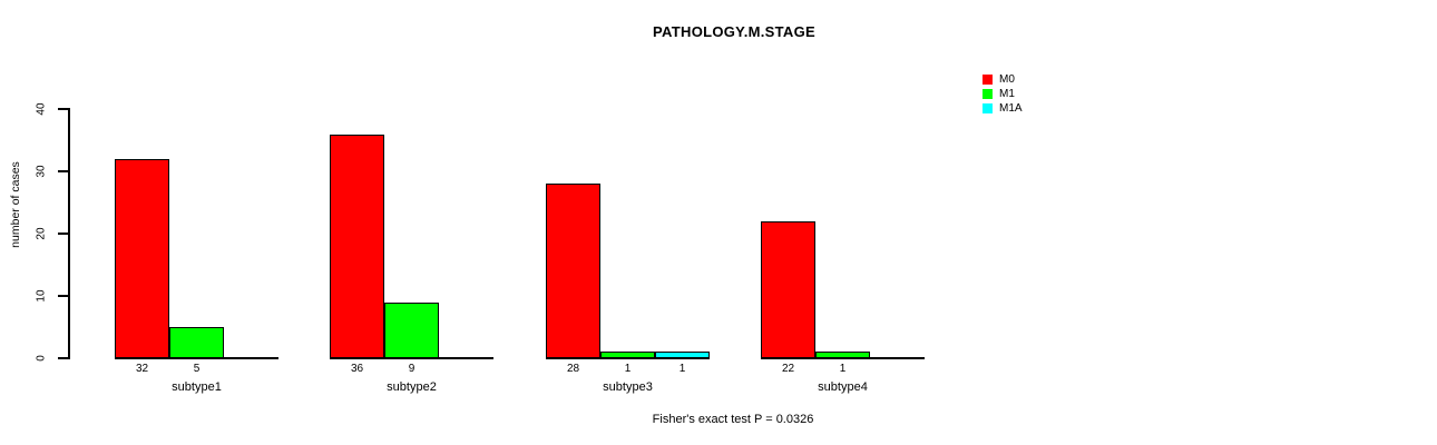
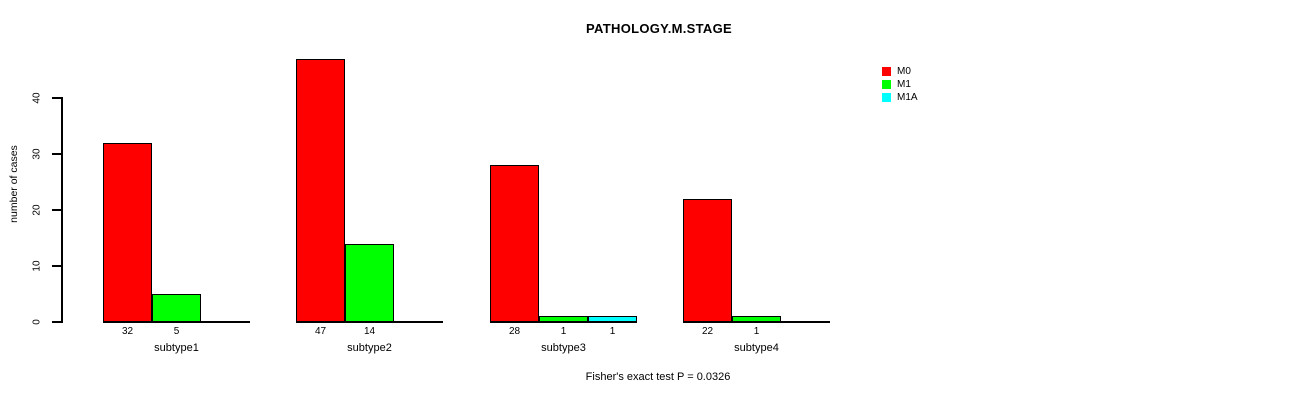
M0/subtype2: 36 -> 47
M1/subtype2: 9 -> 14
